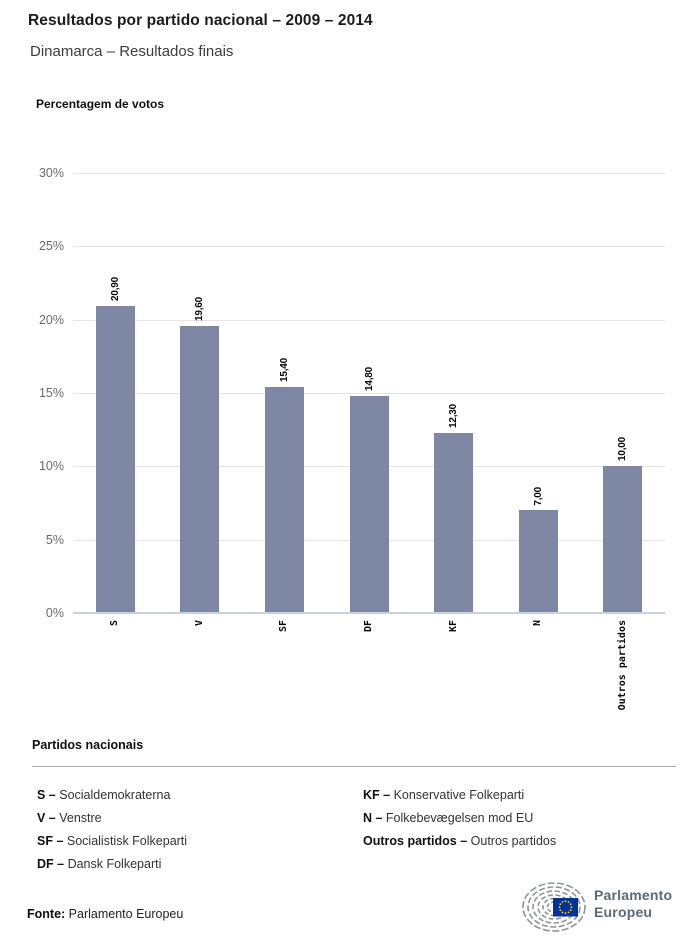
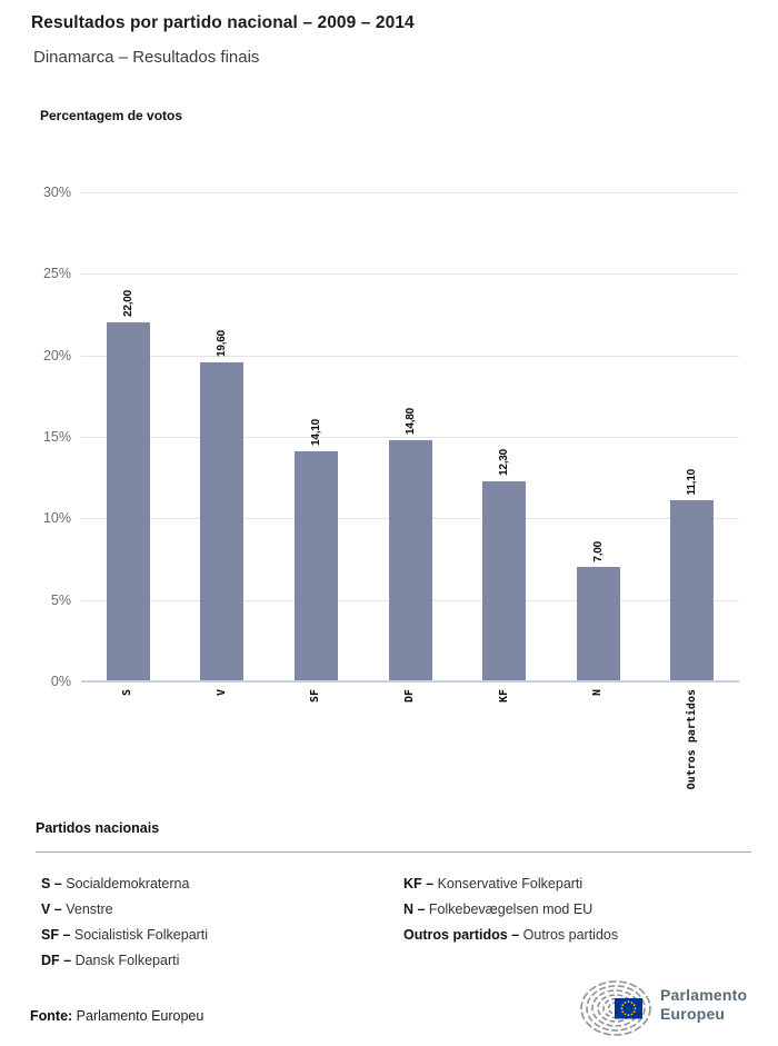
S: 20,90 -> 22,00
SF: 15,40 -> 14,10
Outros partidos: 10,00 -> 11,10
